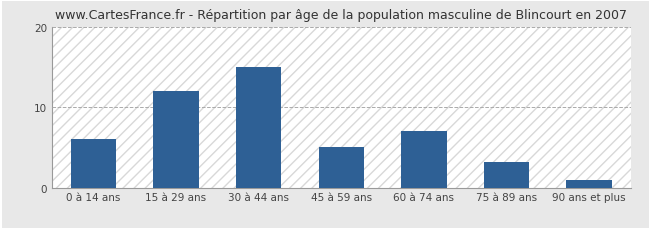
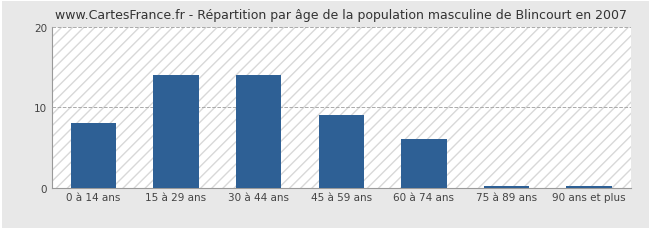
0 à 14 ans: 6.0 -> 8.0
15 à 29 ans: 12.0 -> 14.0
30 à 44 ans: 15.0 -> 14.0
45 à 59 ans: 5.0 -> 9.0
60 à 74 ans: 7.0 -> 6.0
75 à 89 ans: 3.2 -> 0.1
90 ans et plus: 1.0 -> 0.1
